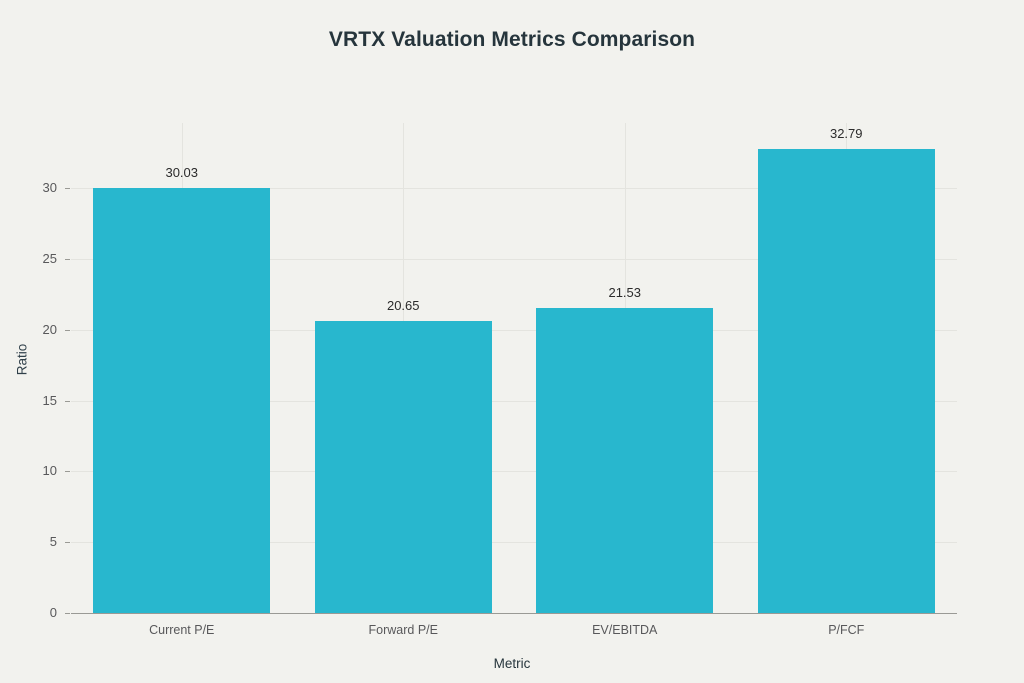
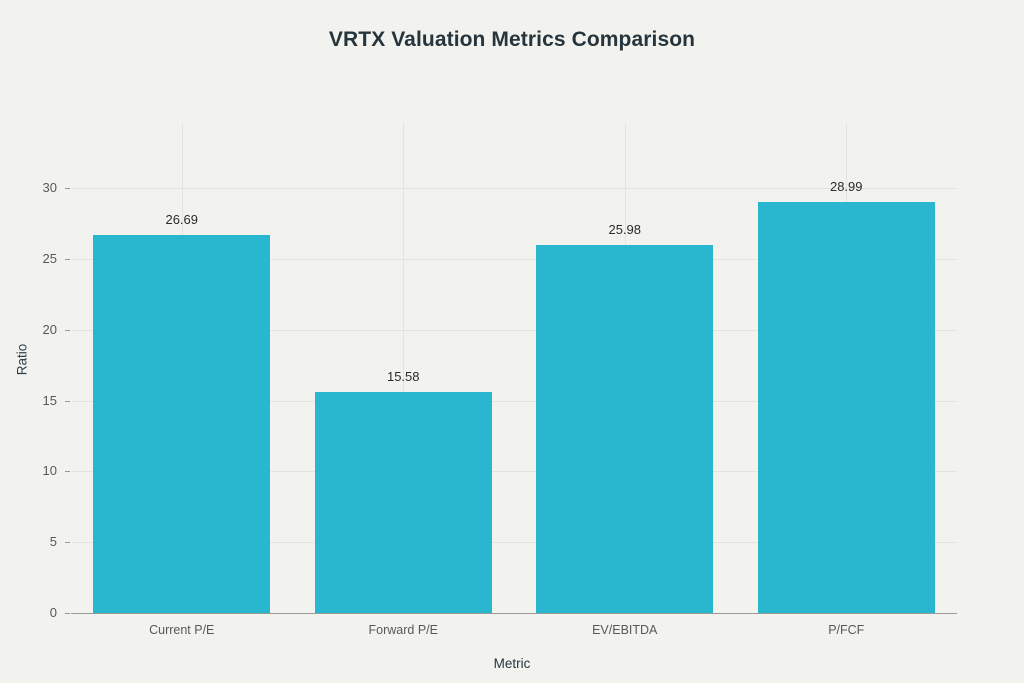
Current P/E: 30.03 -> 26.69
Forward P/E: 20.65 -> 15.58
EV/EBITDA: 21.53 -> 25.98
P/FCF: 32.79 -> 28.99
